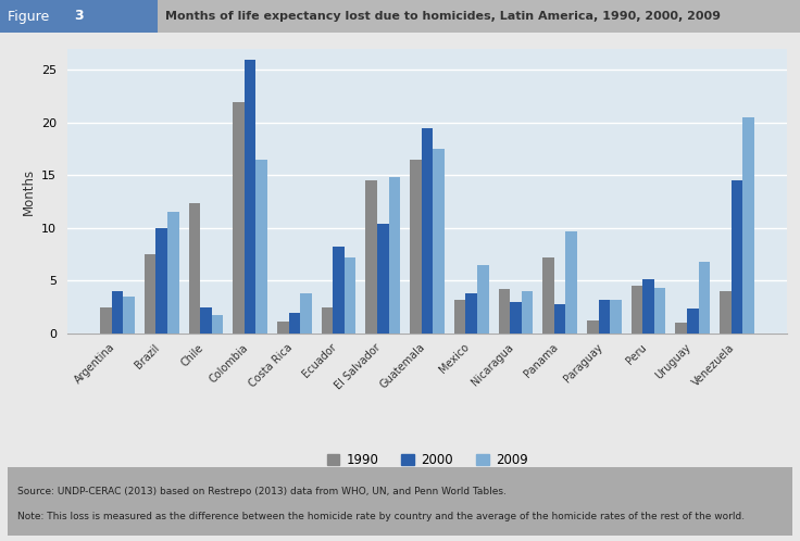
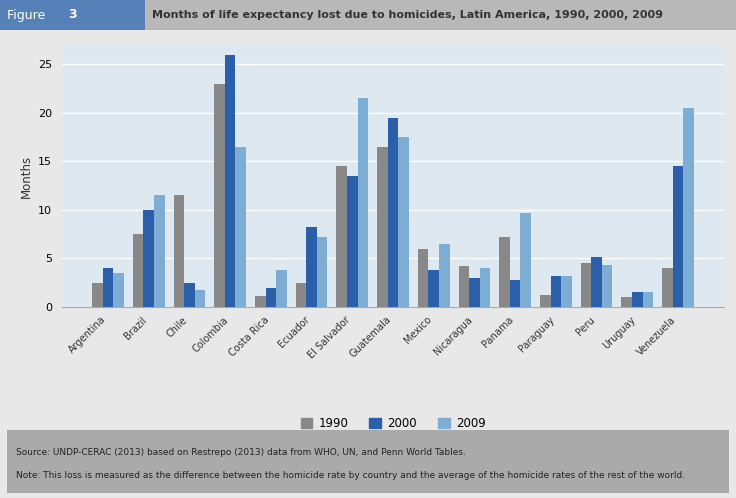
1990/Chile: 12.4 -> 11.5
1990/Colombia: 22.0 -> 23.0
2000/El Salvador: 10.4 -> 13.5
2009/El Salvador: 14.8 -> 21.5
1990/Mexico: 3.2 -> 6.0
2000/Uruguay: 2.4 -> 1.5
2009/Uruguay: 6.8 -> 1.5
